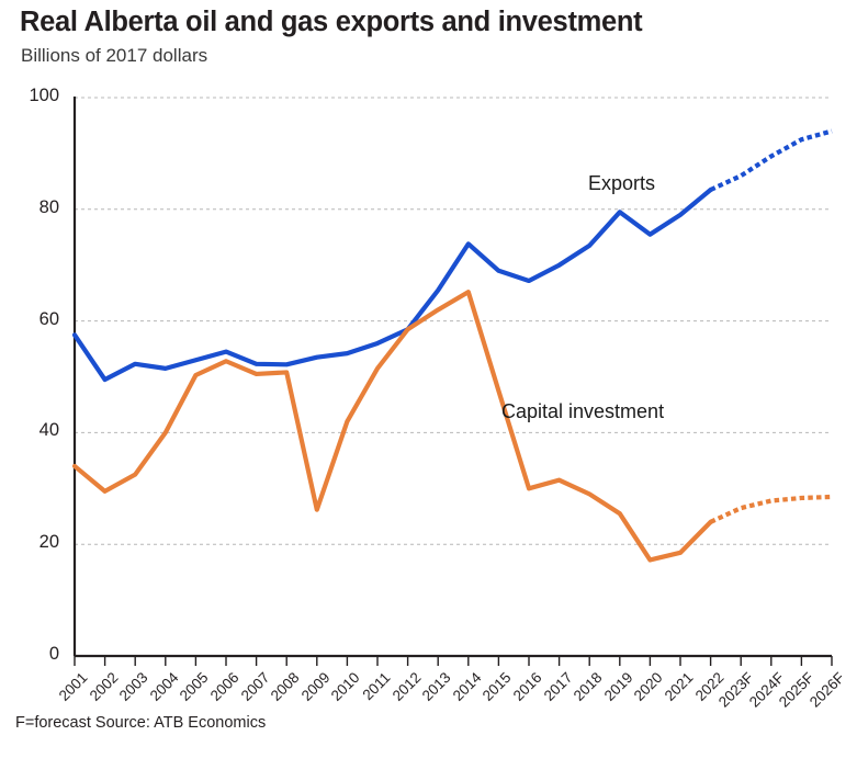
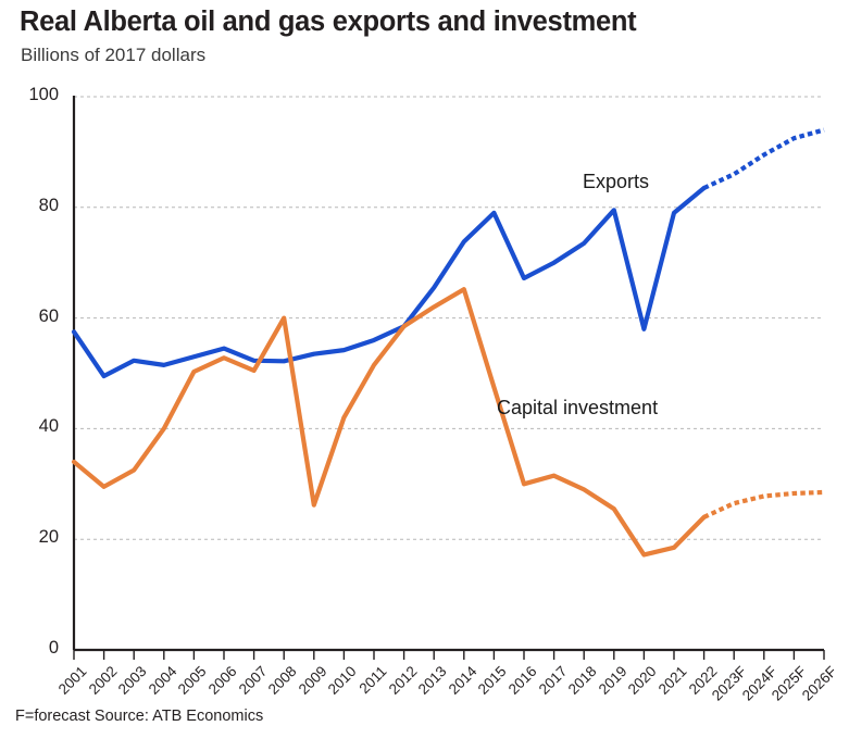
Capital investment/2008: 51 -> 60
Exports/2015: 69 -> 79
Exports/2020: 76 -> 58
